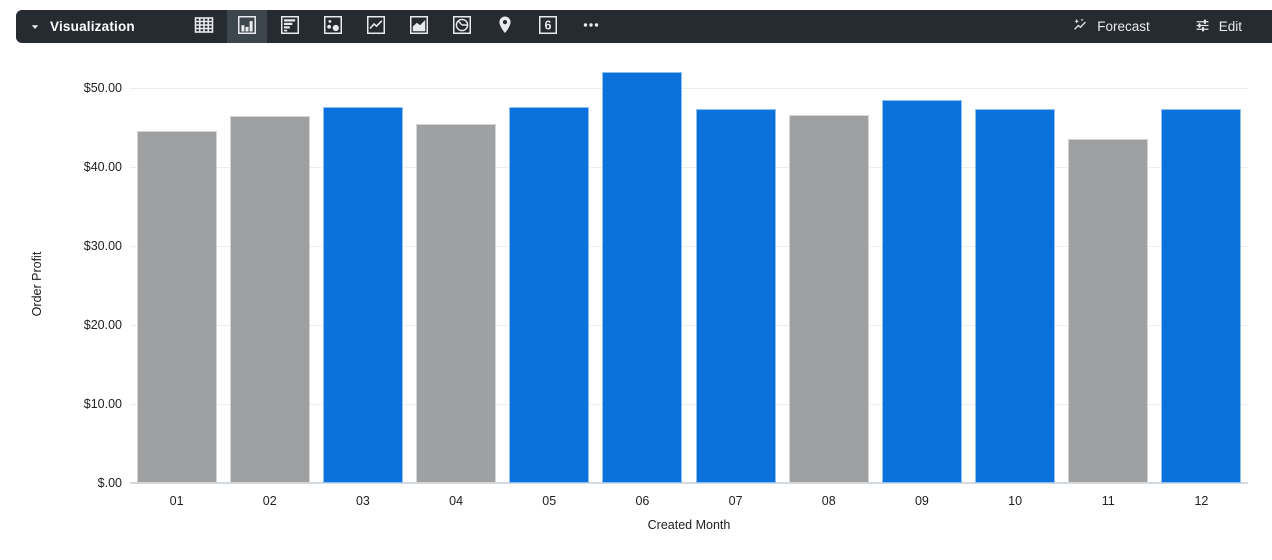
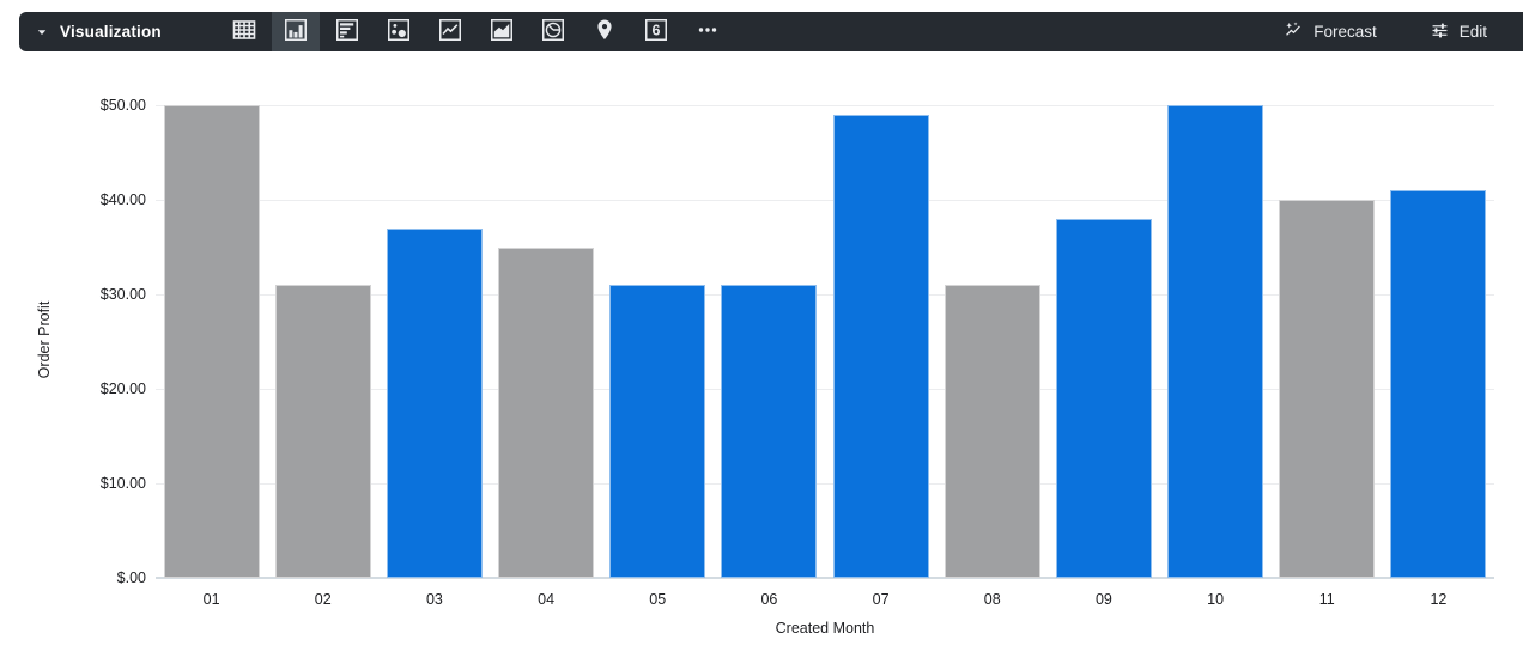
01: $44 -> $50
02: $46 -> $31
03: $48 -> $37
04: $46 -> $35
05: $48 -> $31
06: $52 -> $31
07: $47 -> $49
08: $47 -> $31
09: $48 -> $38
10: $47 -> $50
11: $44 -> $40
12: $47 -> $41
